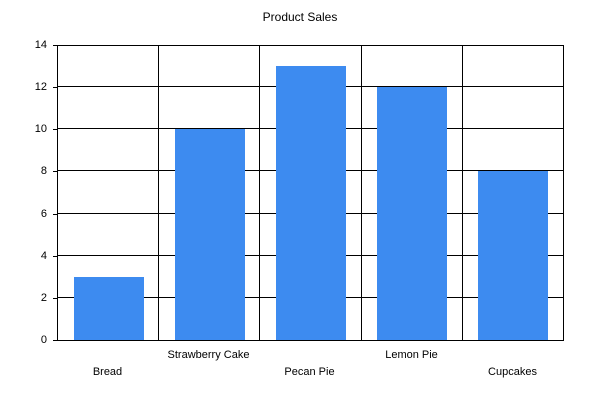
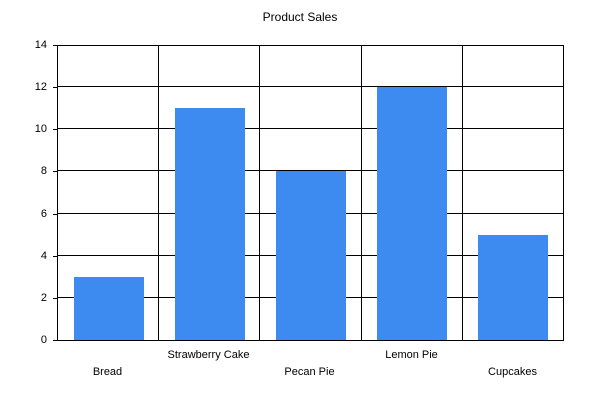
Strawberry Cake: 10 -> 11
Pecan Pie: 13 -> 8
Cupcakes: 8 -> 5
